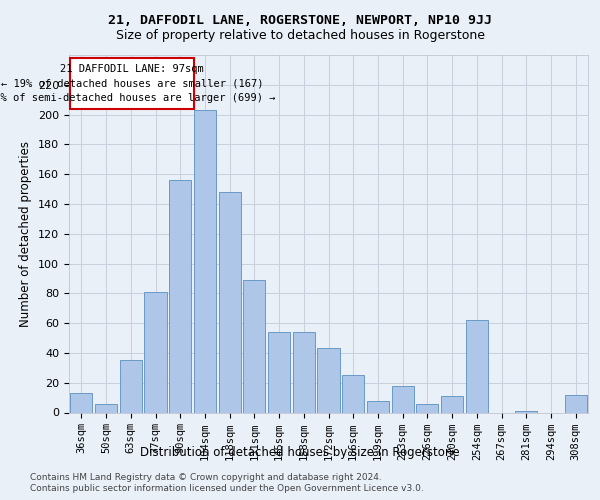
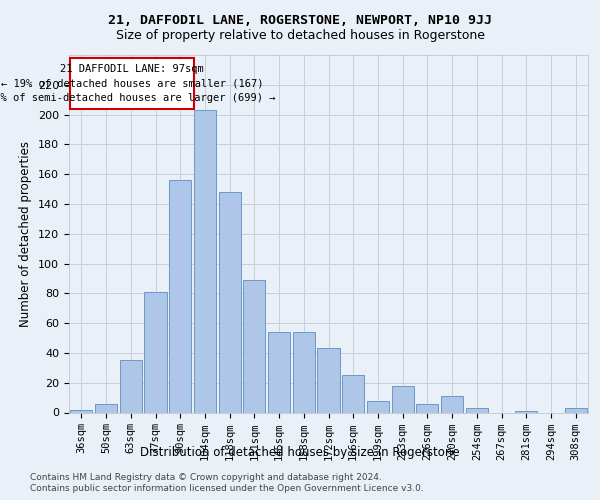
36sqm: 13 -> 2
254sqm: 62 -> 3
308sqm: 12 -> 3
